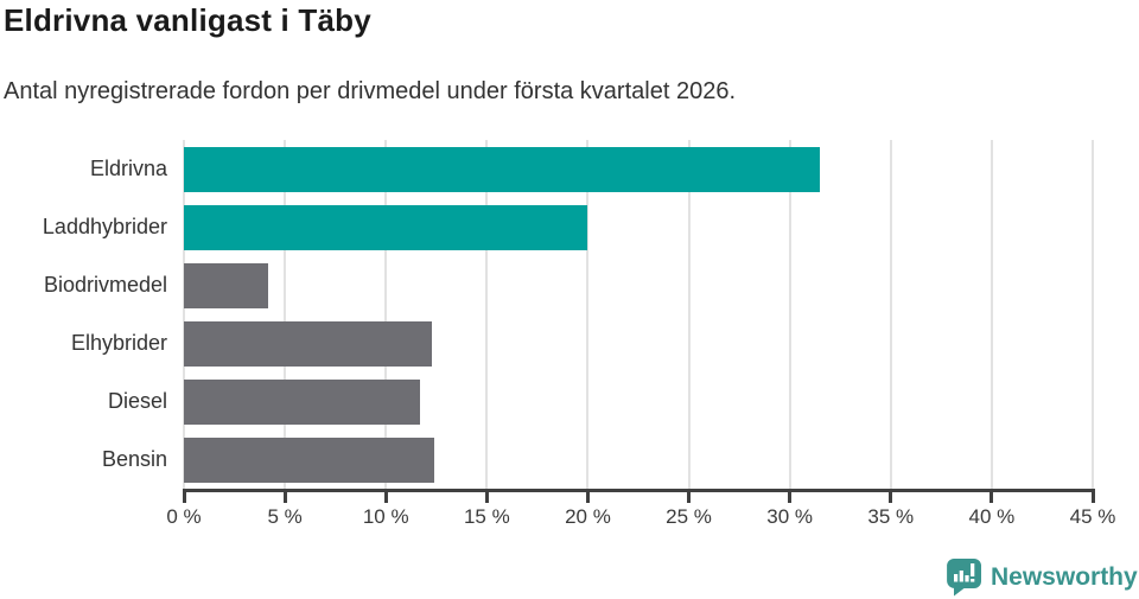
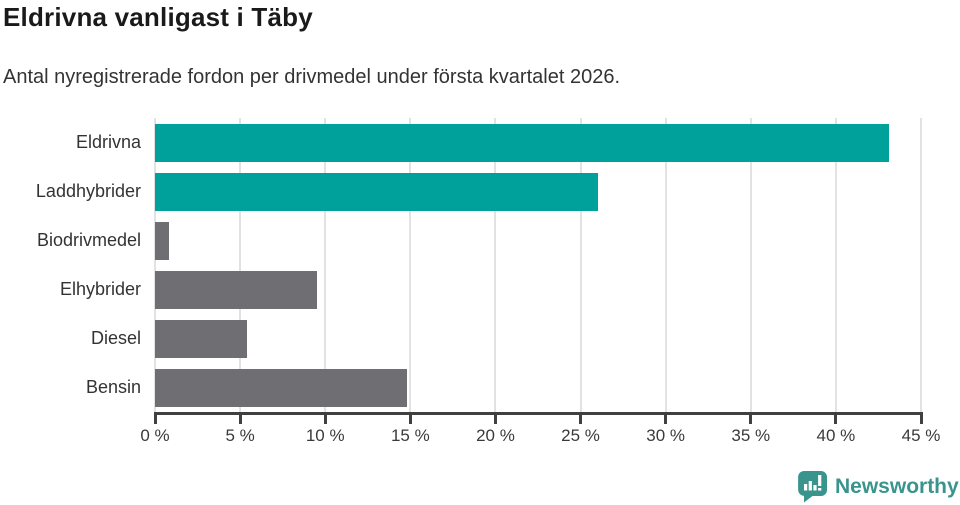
Eldrivna: 31.5% -> 43.1%
Laddhybrider: 20.0% -> 26.0%
Biodrivmedel: 4.2% -> 0.8%
Elhybrider: 12.3% -> 9.5%
Diesel: 11.7% -> 5.4%
Bensin: 12.4% -> 14.8%
